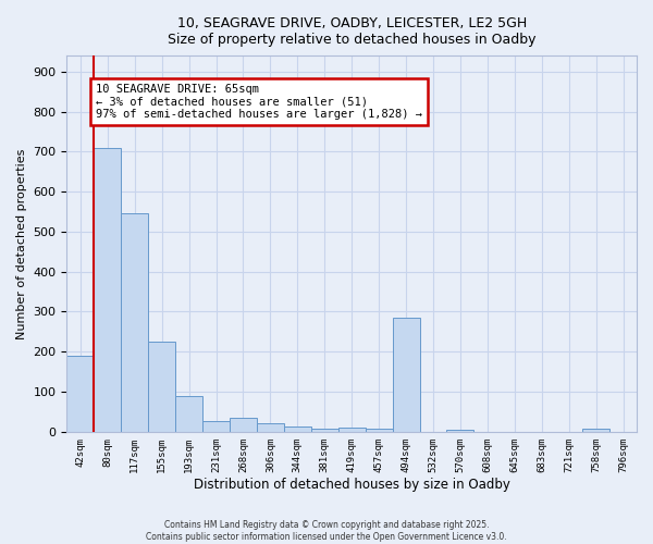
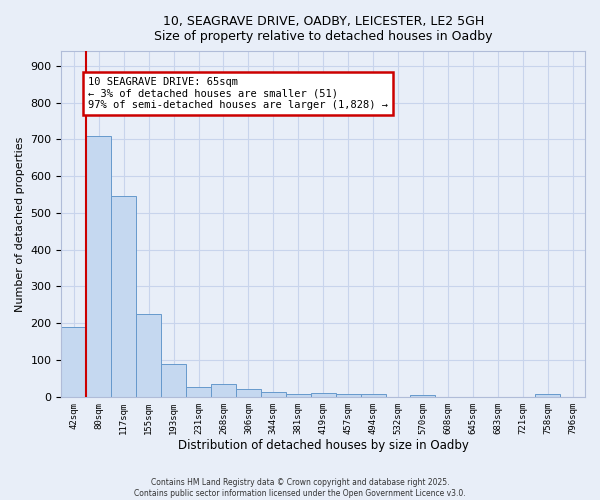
494sqm: 285 -> 7
